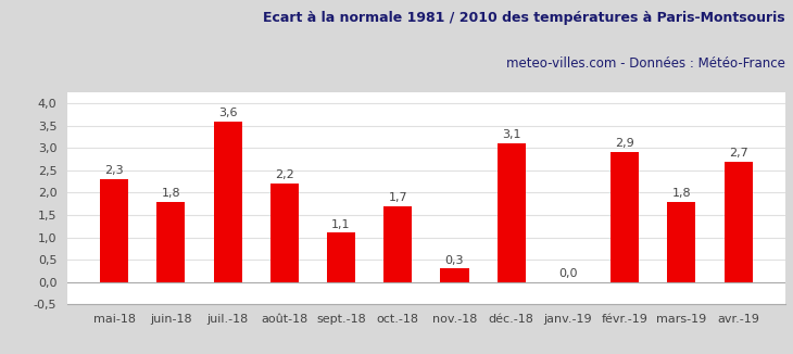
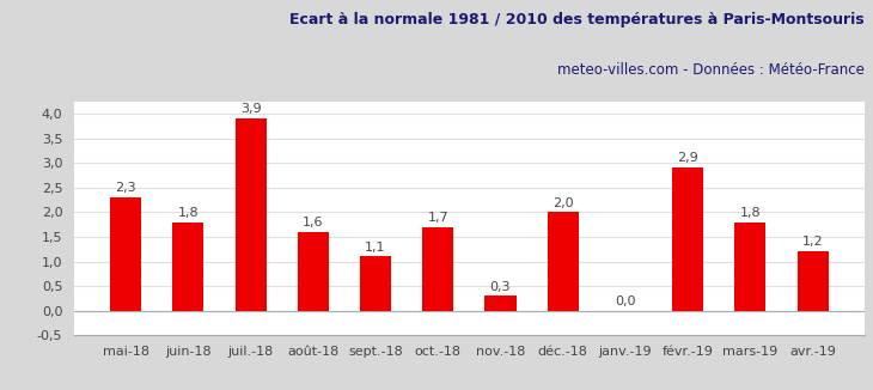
juil.-18: 3,6 -> 3,9
août-18: 2,2 -> 1,6
déc.-18: 3,1 -> 2,0
avr.-19: 2,7 -> 1,2
